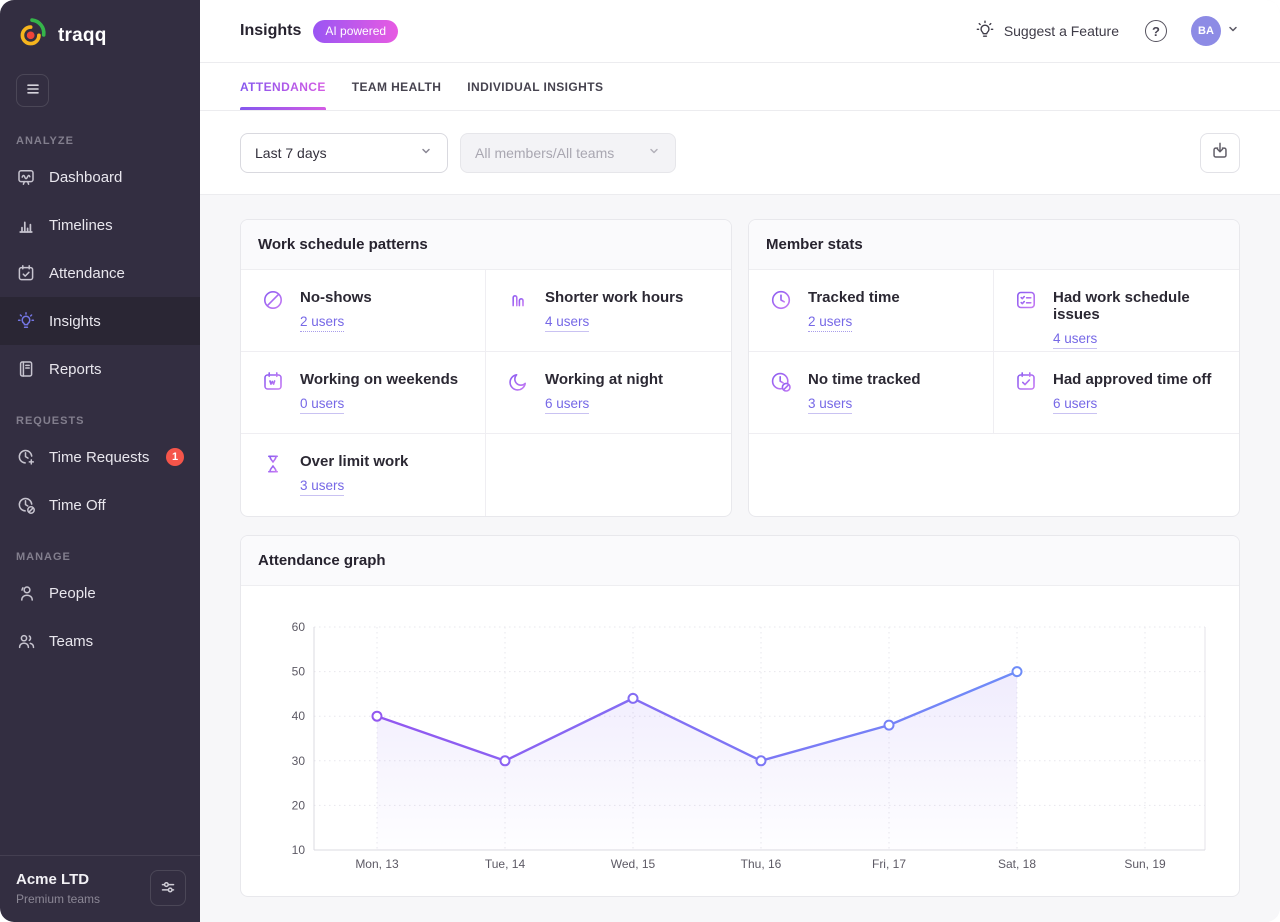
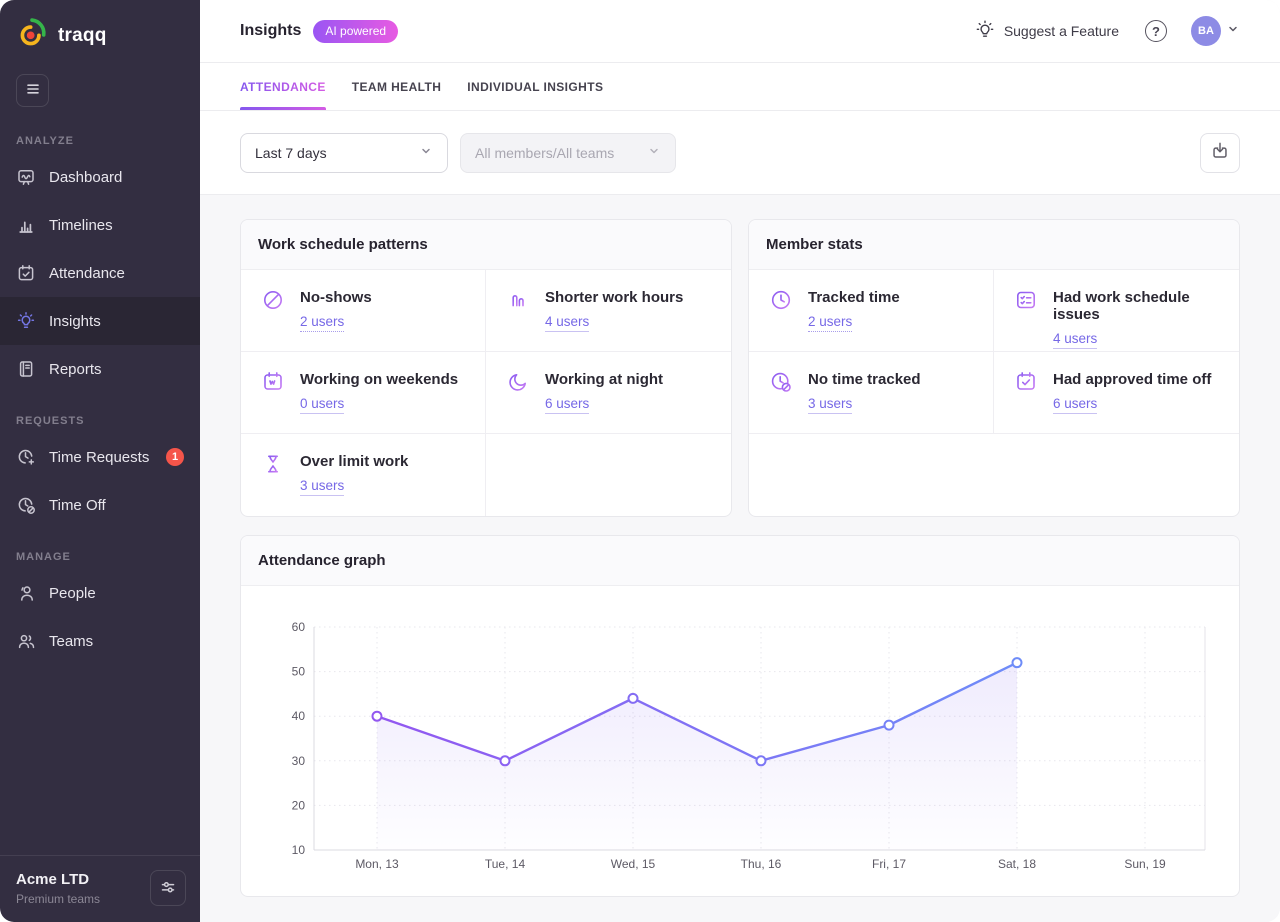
Sat, 18: 50 -> 52
